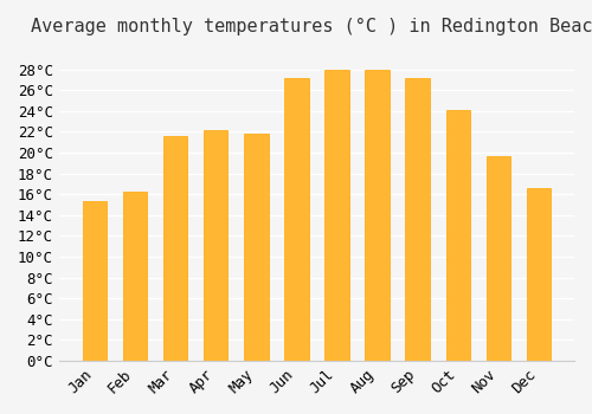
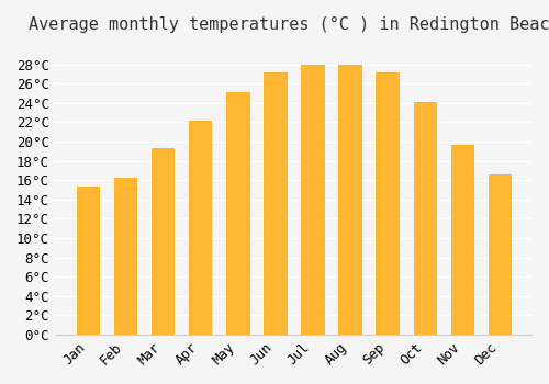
Mar: 21.6°C -> 19.3°C
May: 21.8°C -> 25.1°C
